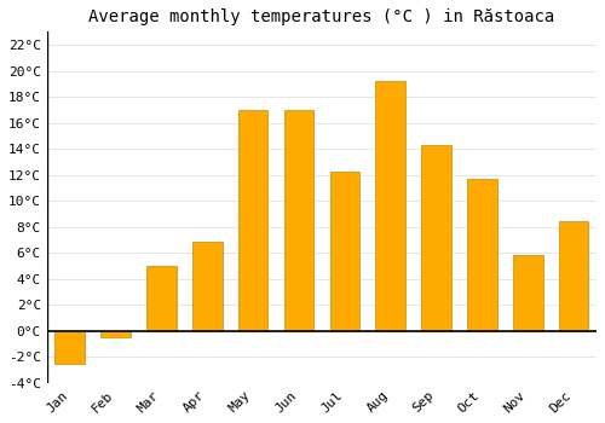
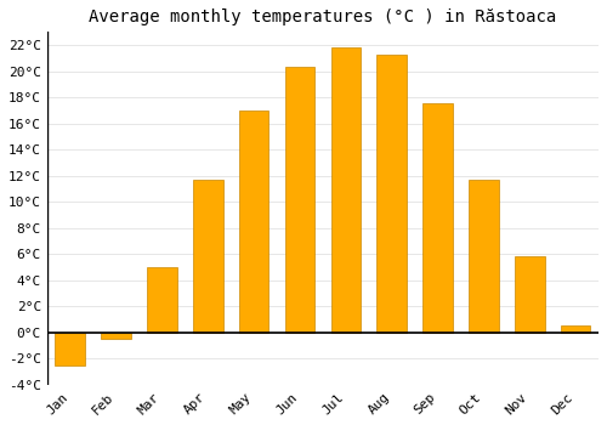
Apr: 6.9°C -> 11.7°C
Jun: 17.0°C -> 20.3°C
Jul: 12.2°C -> 21.8°C
Aug: 19.2°C -> 21.3°C
Sep: 14.3°C -> 17.5°C
Dec: 8.4°C -> 0.5°C
